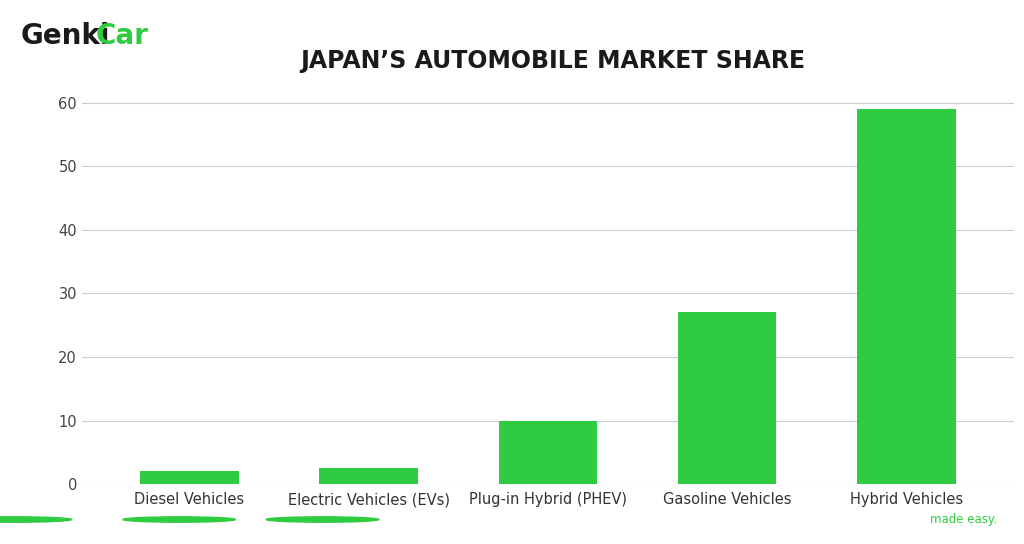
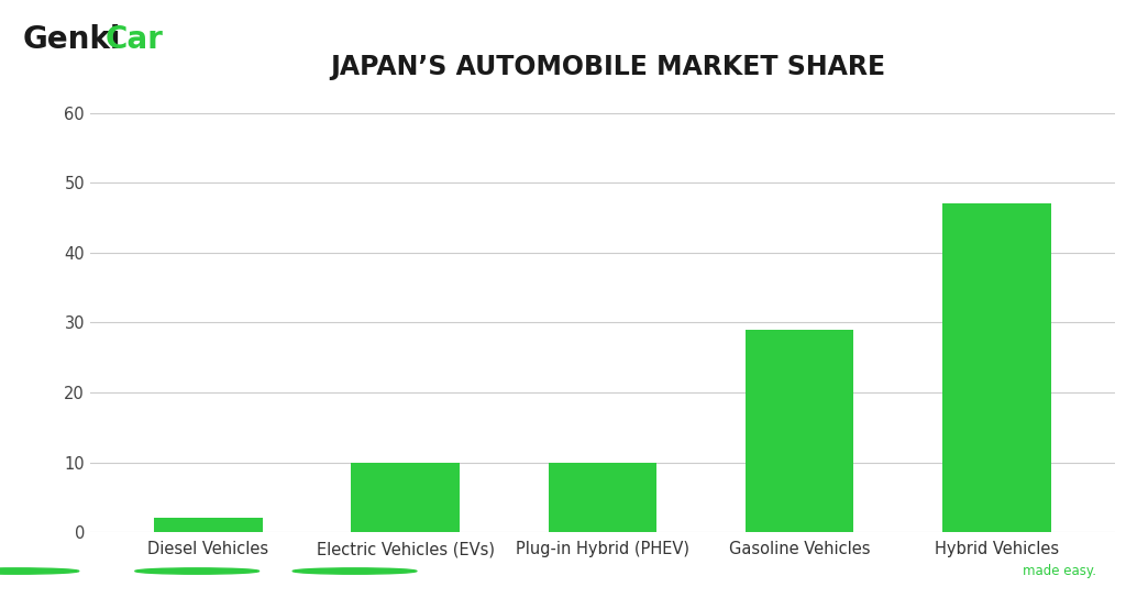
Electric Vehicles (EVs): 2.5 -> 10.0
Gasoline Vehicles: 27.0 -> 29.0
Hybrid Vehicles: 59.0 -> 47.0
